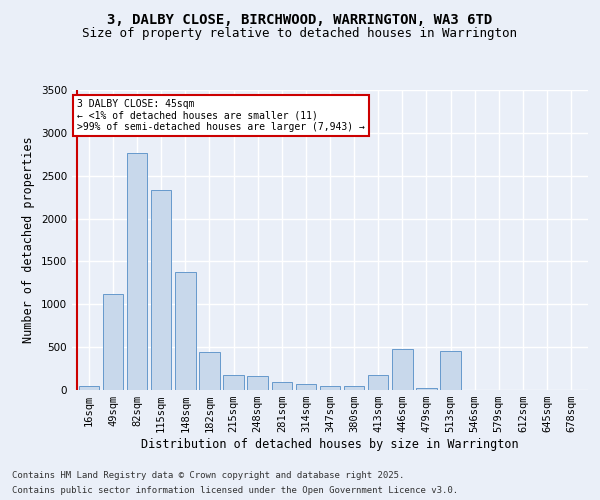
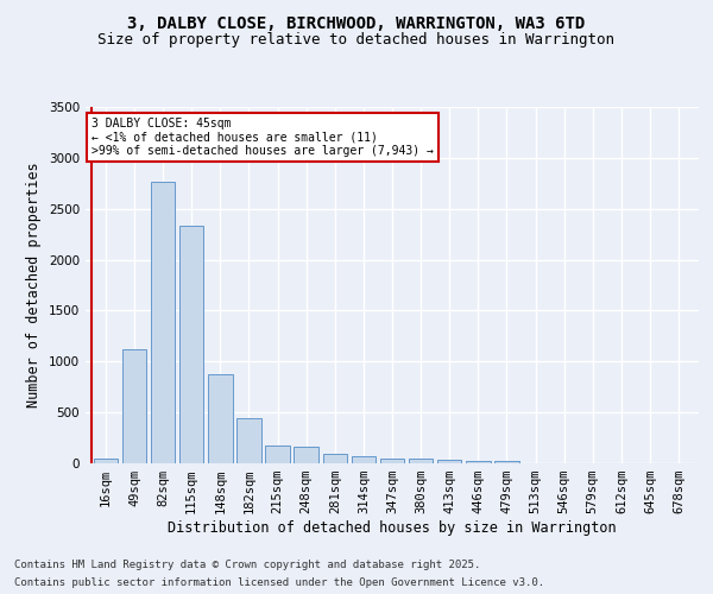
148sqm: 1380 -> 880
413sqm: 180 -> 30
446sqm: 480 -> 20
513sqm: 460 -> 0
